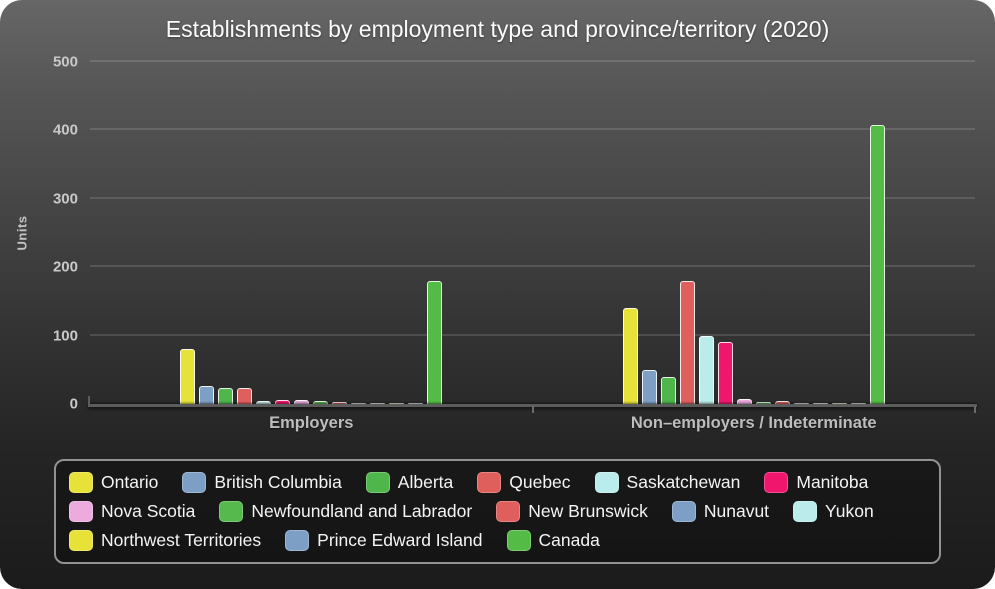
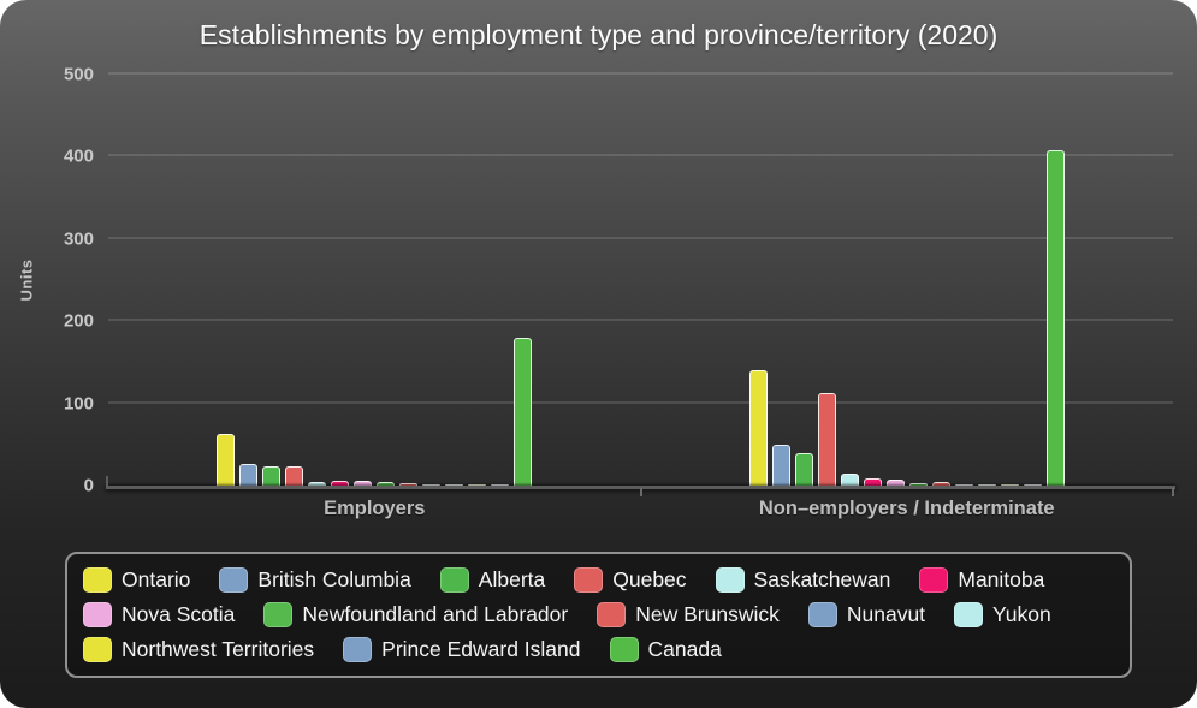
Ontario/Employers: 80 -> 60
Quebec/Non–employers / Indeterminate: 180 -> 110
Saskatchewan/Non–employers / Indeterminate: 100 -> 20
Manitoba/Non–employers / Indeterminate: 90 -> 10
